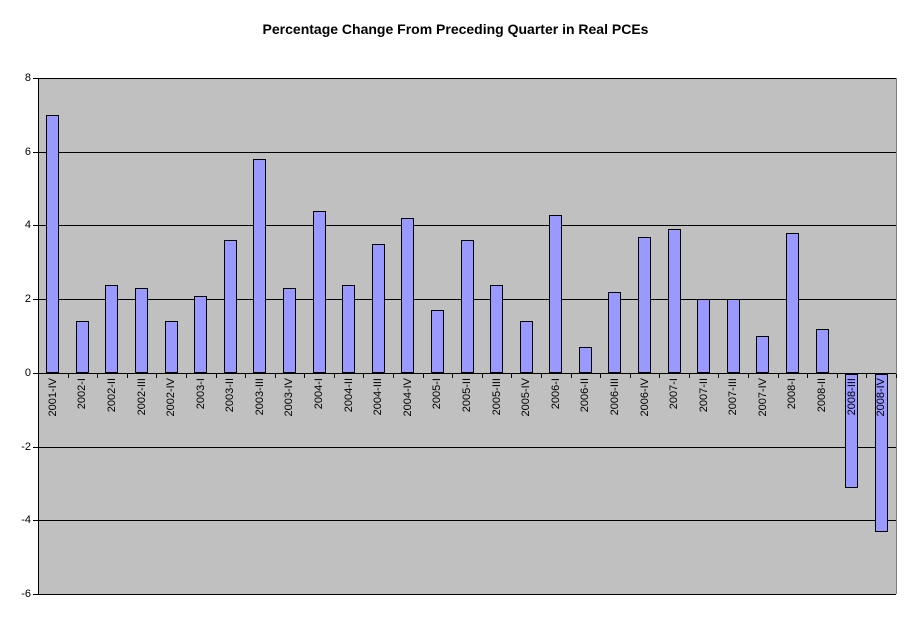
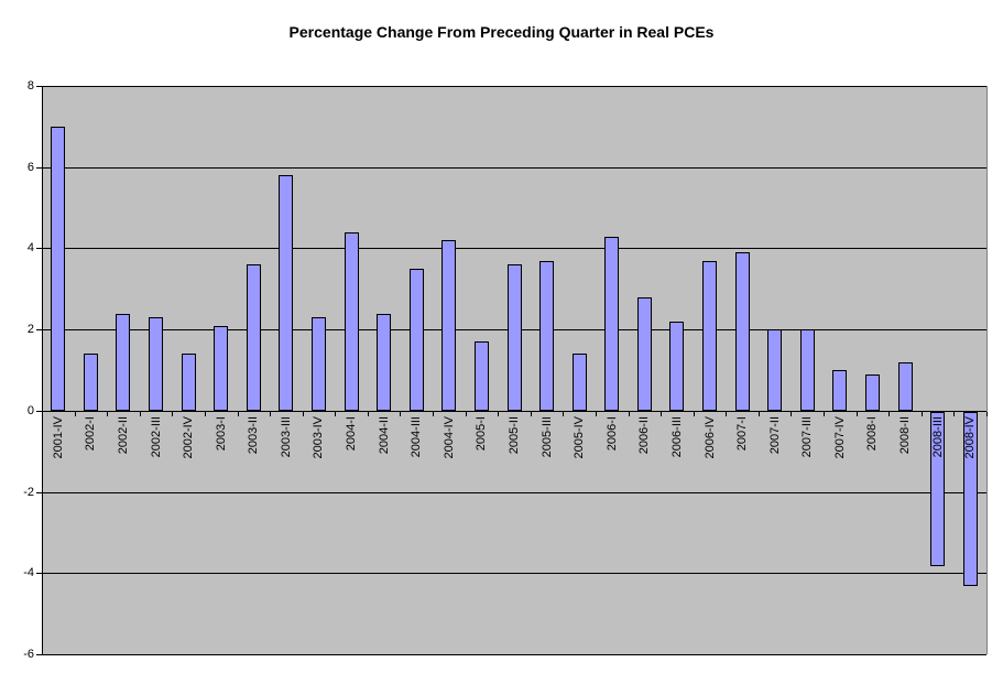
2005-III: 2.4 -> 3.7
2006-II: 0.7 -> 2.8
2008-I: 3.8 -> 0.9
2008-III: -3.1 -> -3.8
